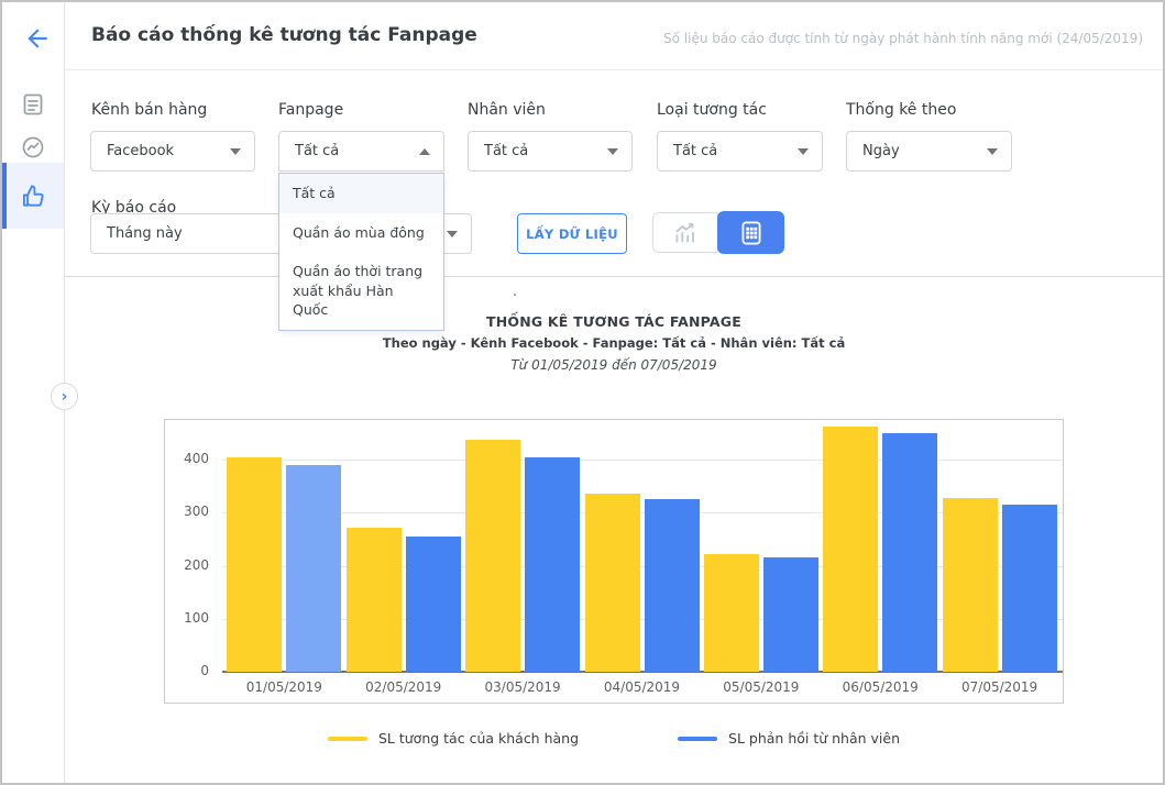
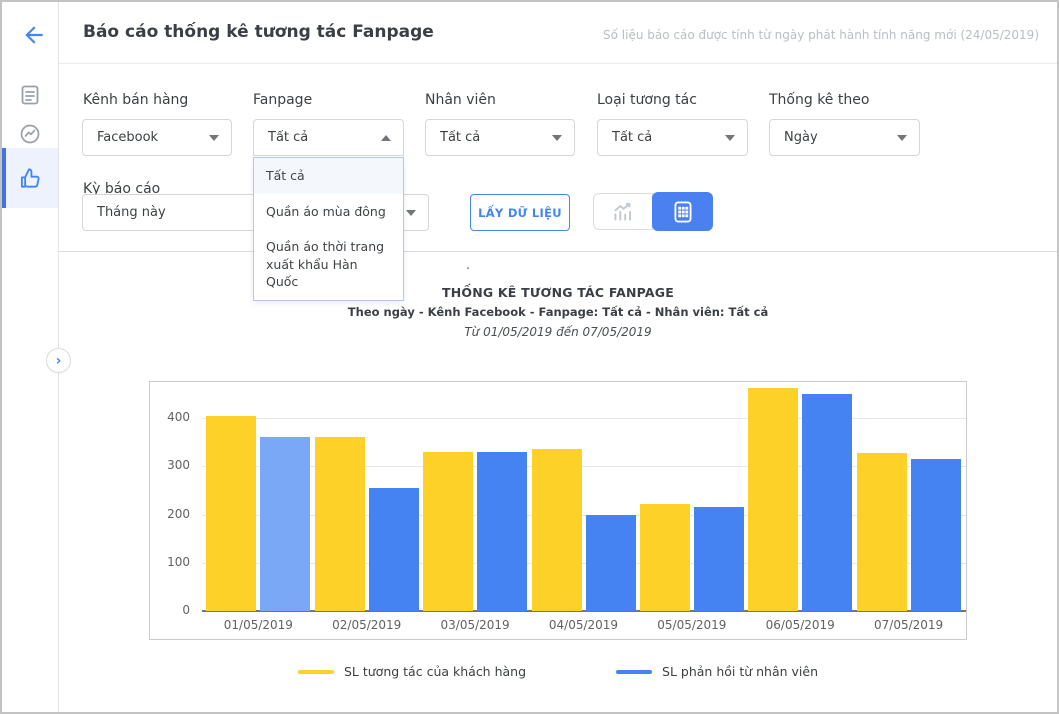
SL phản hồi từ nhân viên/01/05/2019: 390 -> 360
SL tương tác của khách hàng/02/05/2019: 270 -> 360
SL tương tác của khách hàng/03/05/2019: 440 -> 330
SL phản hồi từ nhân viên/03/05/2019: 400 -> 330
SL phản hồi từ nhân viên/04/05/2019: 320 -> 200
